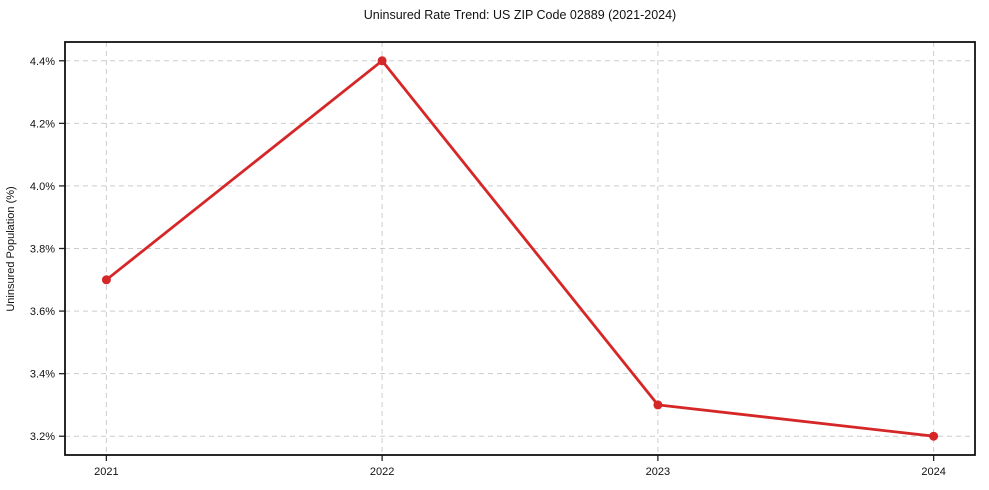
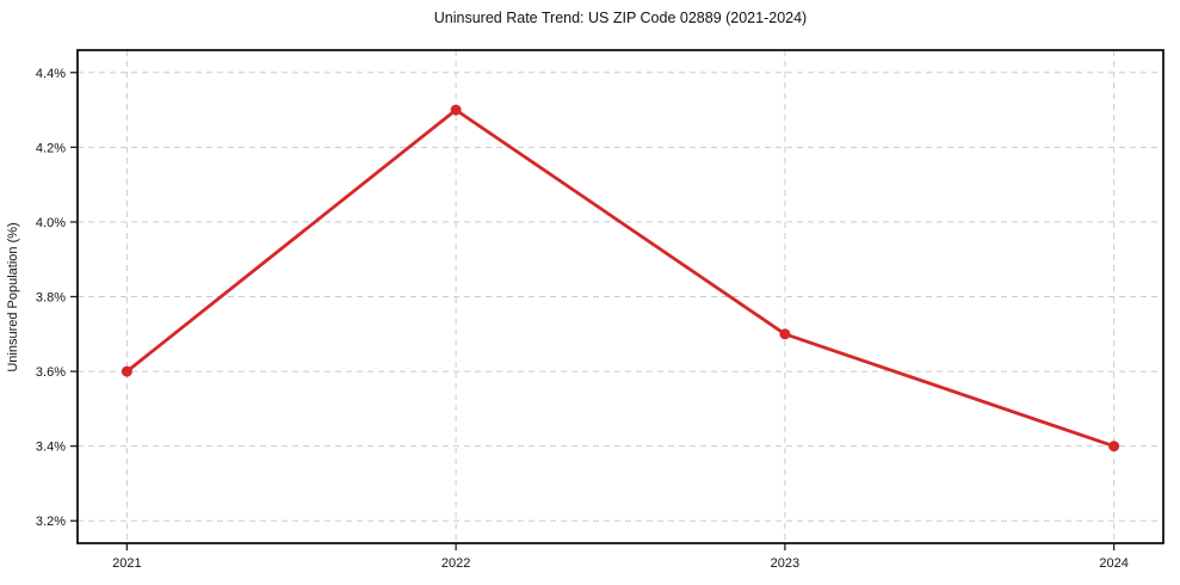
2021: 3.7% -> 3.6%
2022: 4.4% -> 4.3%
2023: 3.3% -> 3.7%
2024: 3.2% -> 3.4%
